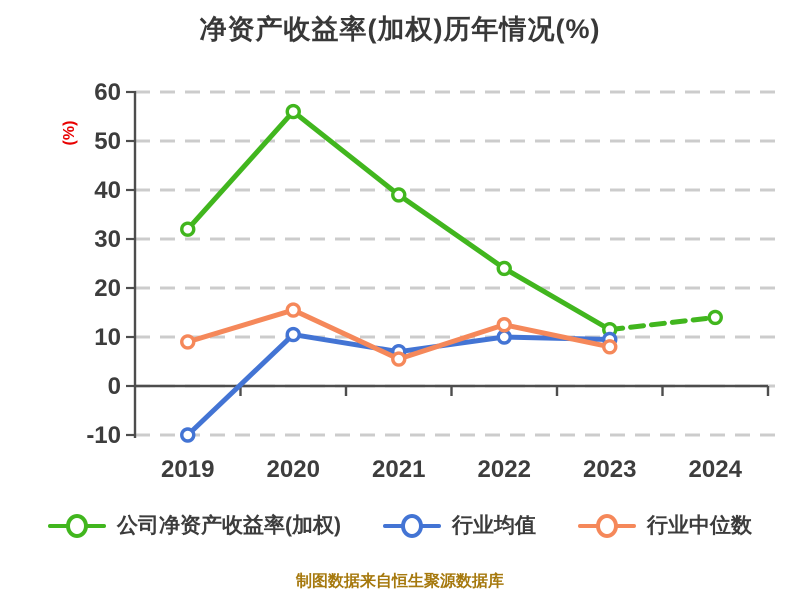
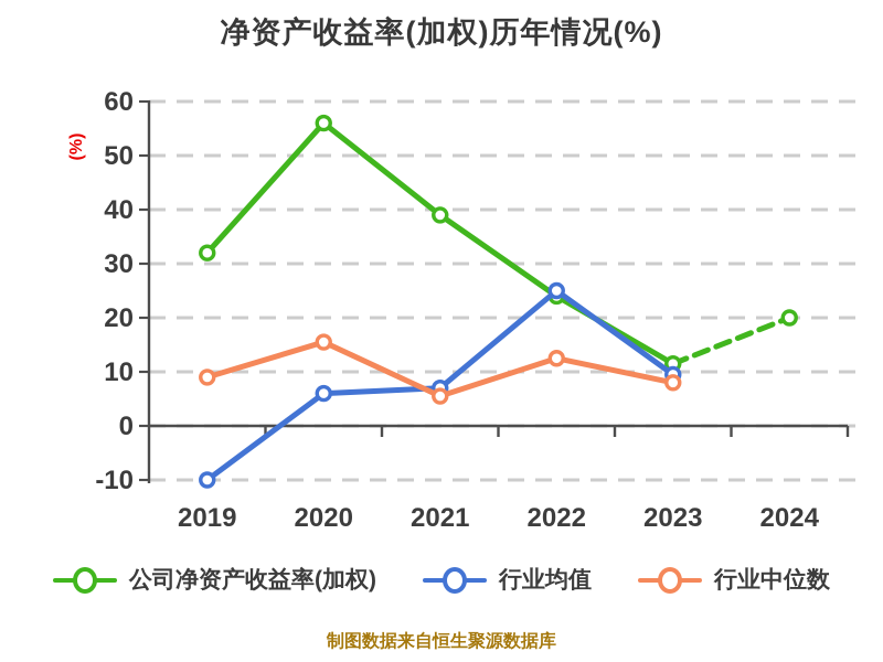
行业均值/2020: 10 -> 6
行业均值/2022: 10 -> 25
公司净资产收益率(加权)/2024: 14 -> 20
